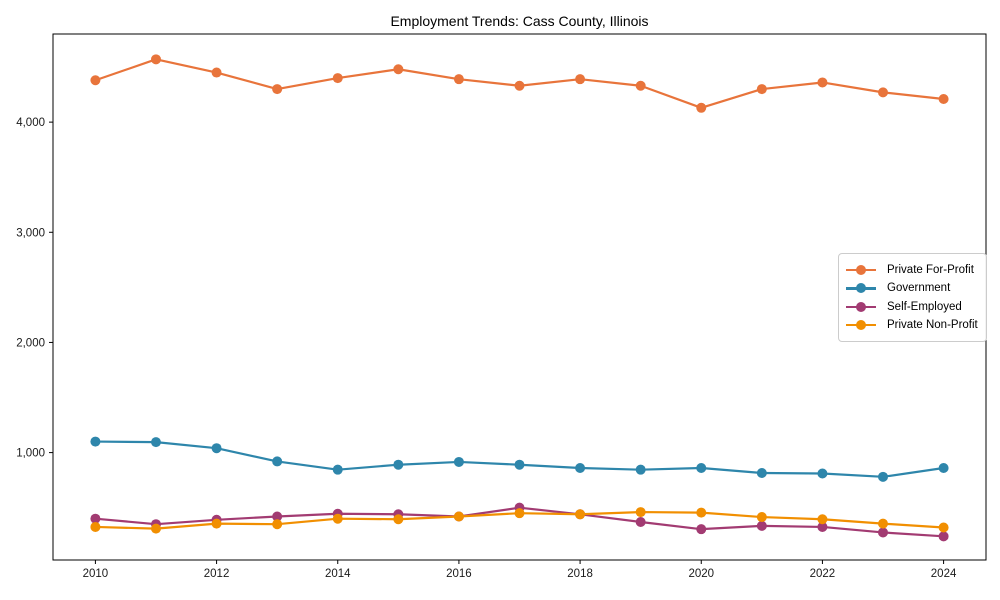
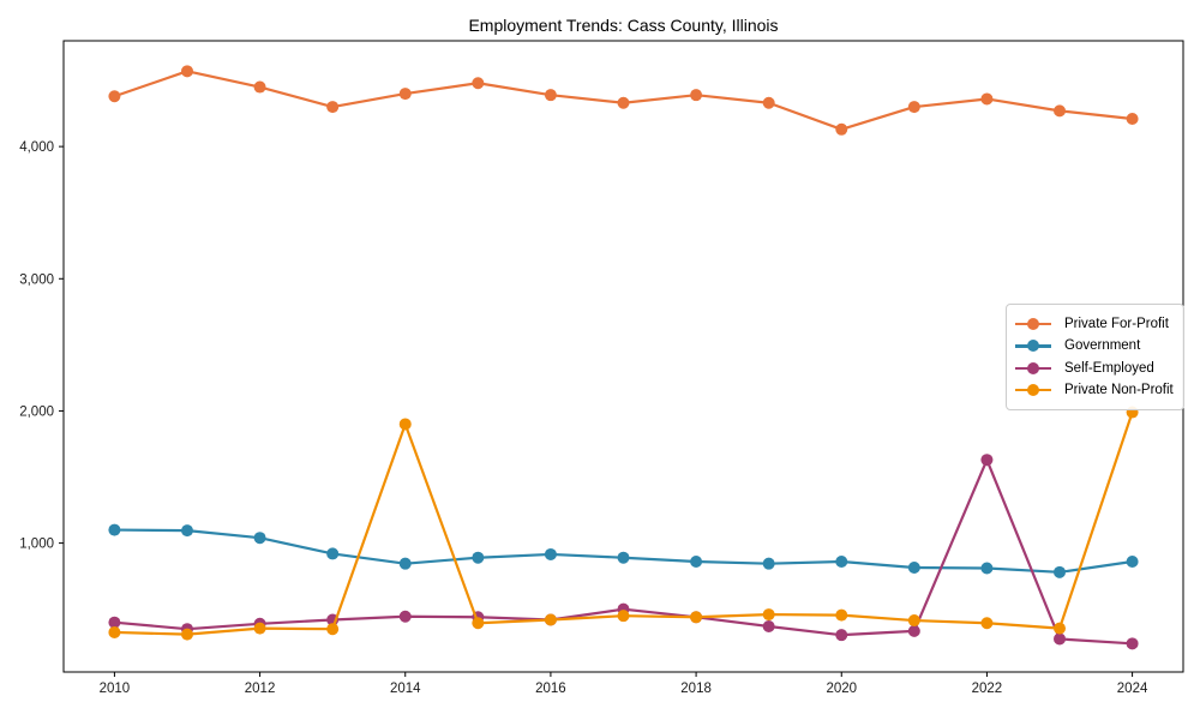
Private Non-Profit/2014: 400 -> 1900
Self-Employed/2022: 320 -> 1630
Private Non-Profit/2024: 320 -> 1990
